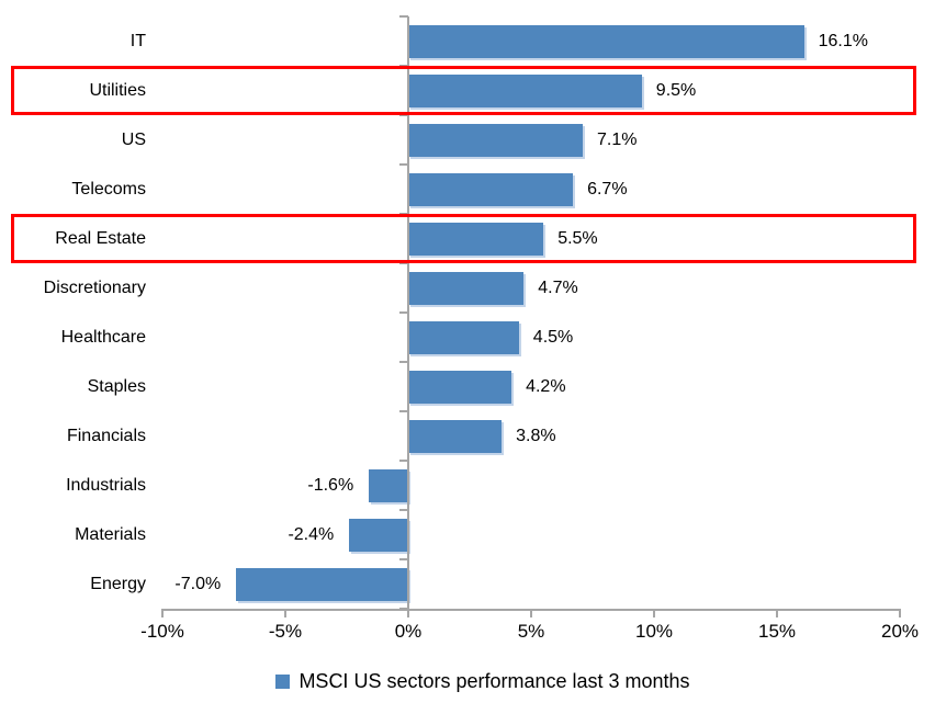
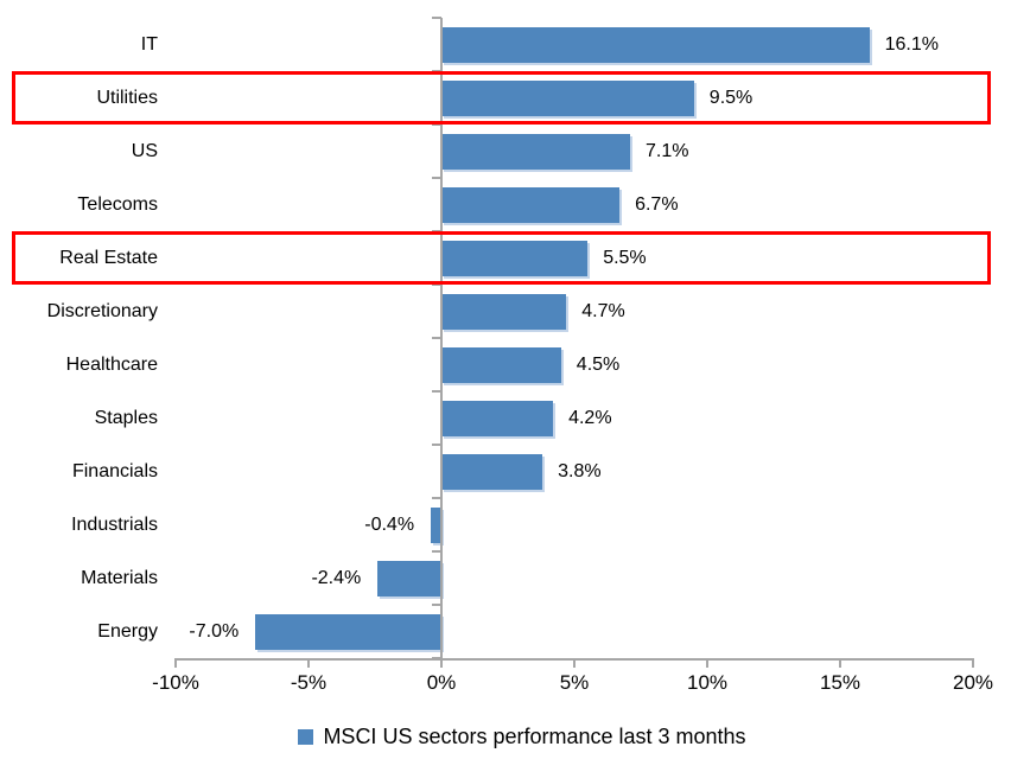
Industrials: -1.6% -> -0.4%
